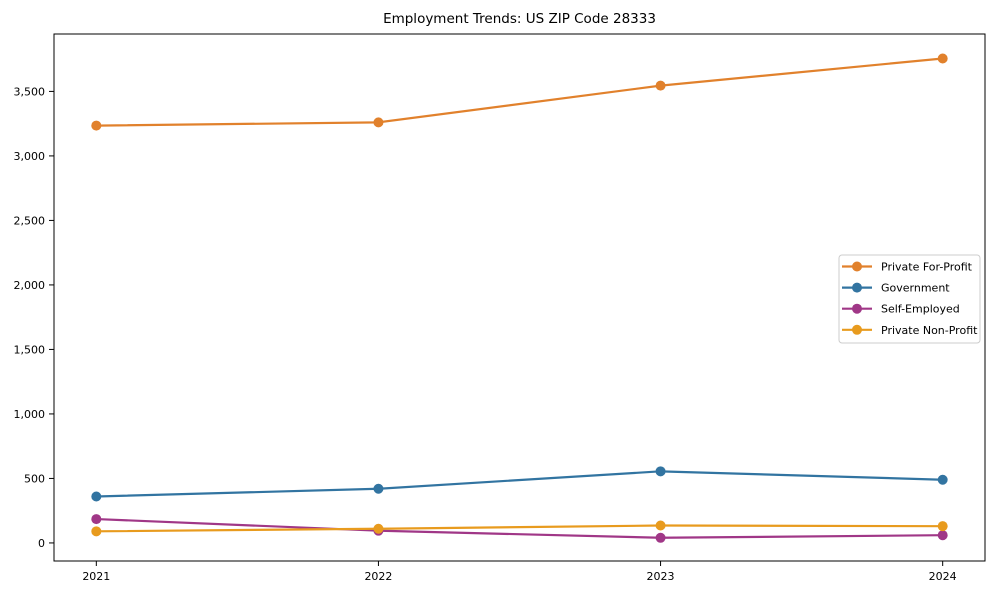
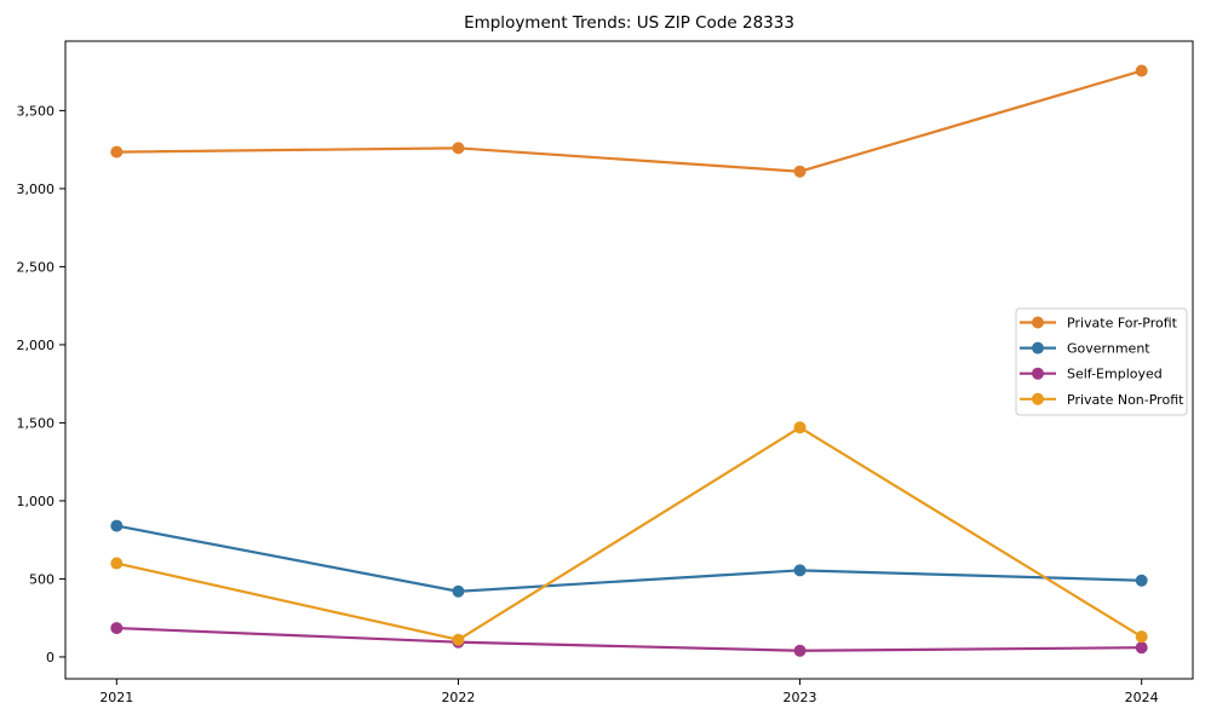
Government/2021: 360 -> 840
Private Non-Profit/2021: 90 -> 600
Private For-Profit/2023: 3540 -> 3110
Private Non-Profit/2023: 140 -> 1470
